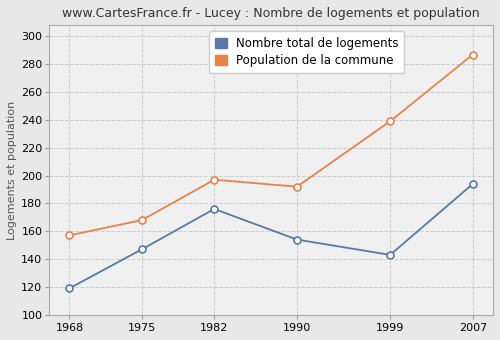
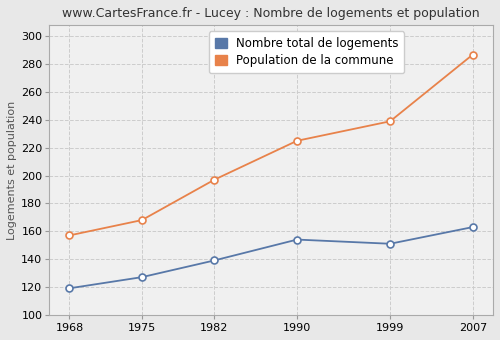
Nombre total de logements/1975: 147 -> 127
Nombre total de logements/1982: 176 -> 139
Population de la commune/1990: 192 -> 225
Nombre total de logements/1999: 143 -> 151
Nombre total de logements/2007: 194 -> 163
